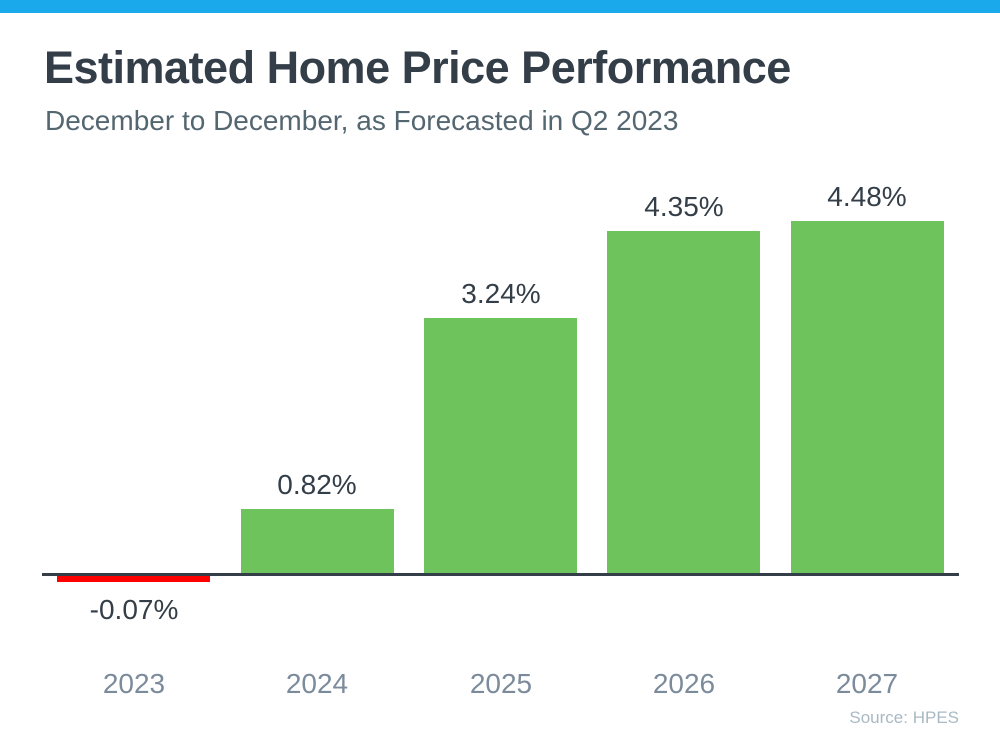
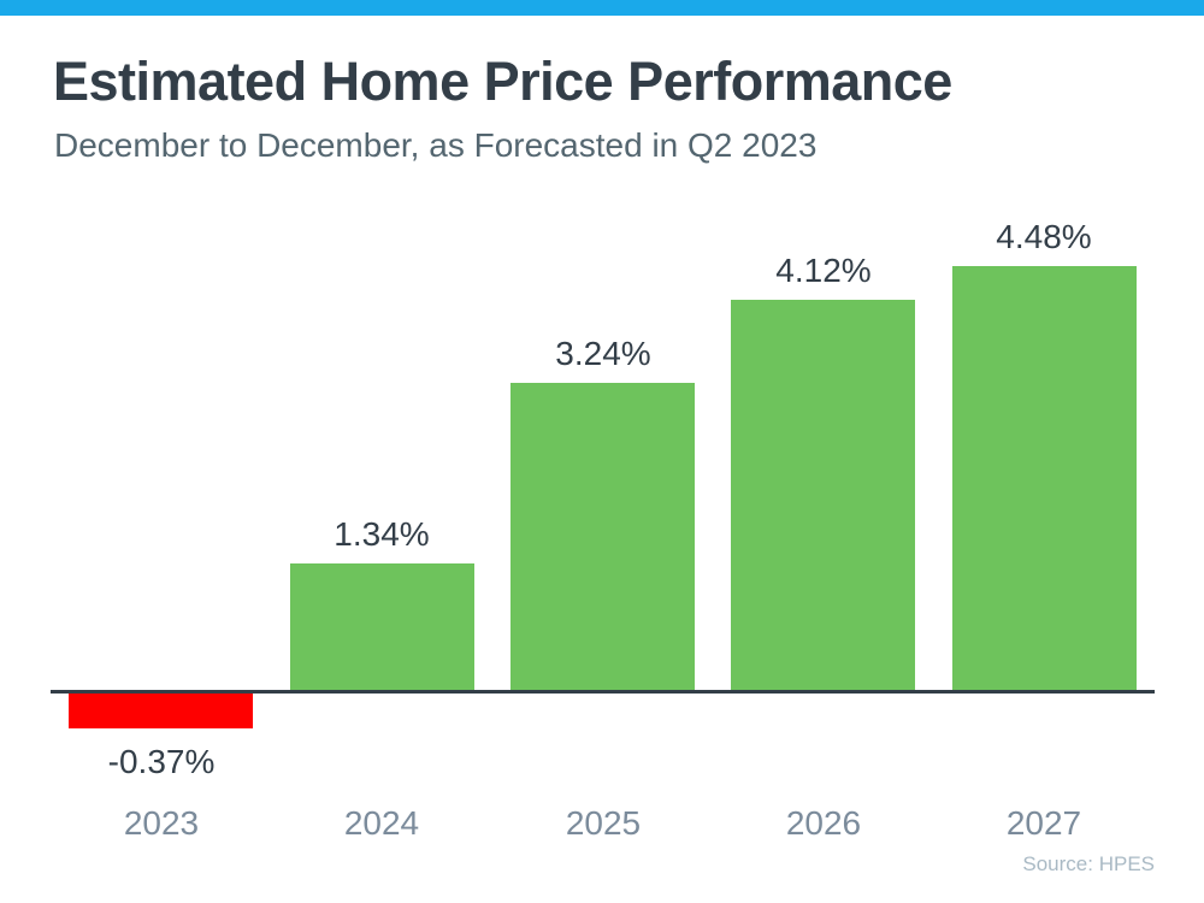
2023: -0.07% -> -0.37%
2024: 0.82% -> 1.34%
2026: 4.35% -> 4.12%
